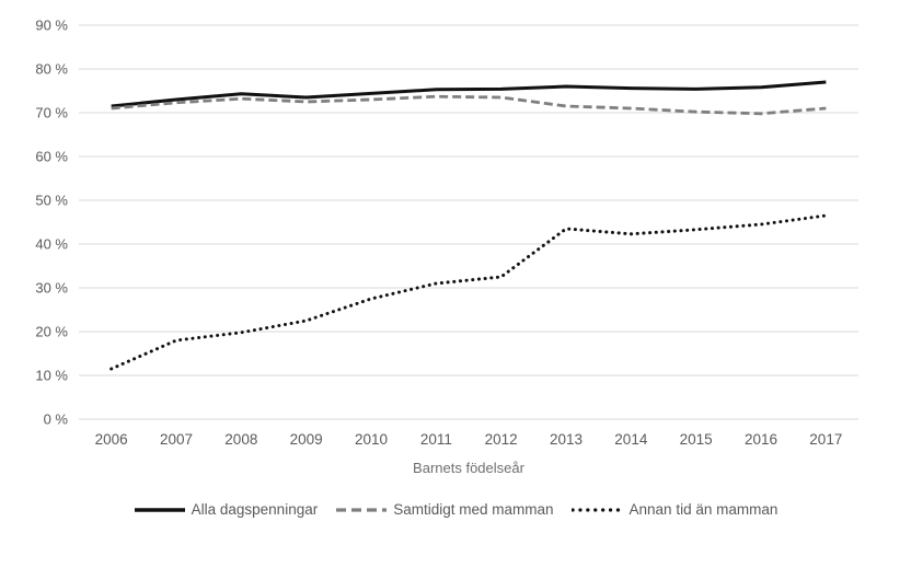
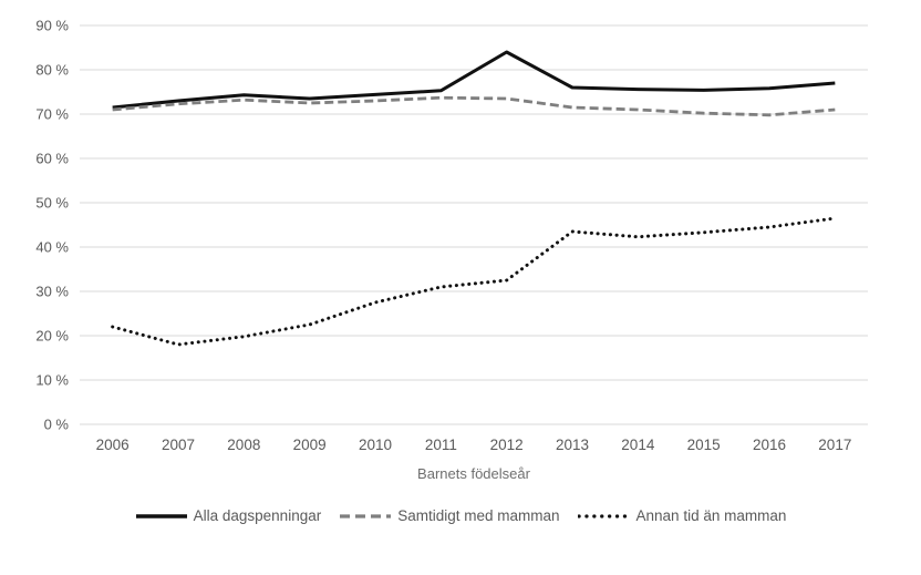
Annan tid än mamman/2006: 12% -> 22%
Alla dagspenningar/2012: 75% -> 84%
